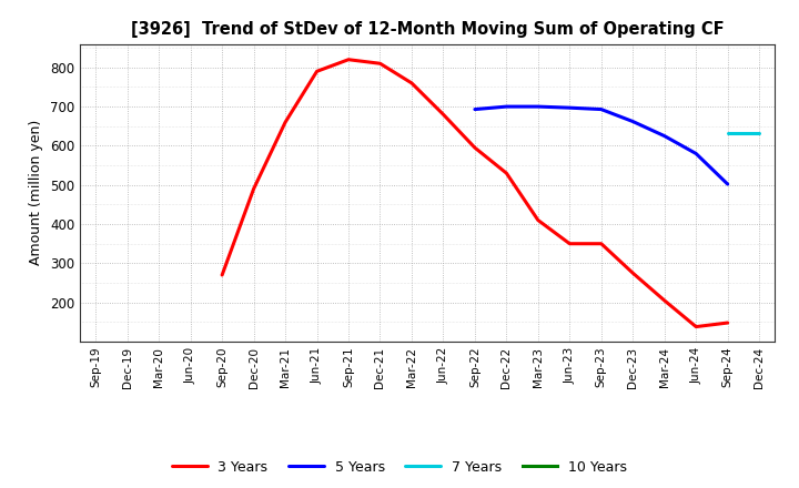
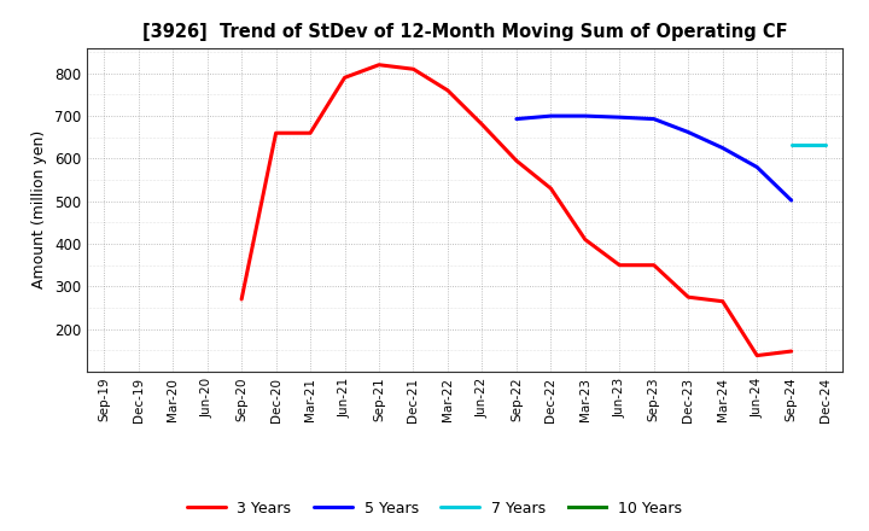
3 Years/Dec-20: 490 -> 660
3 Years/Mar-24: 205 -> 265
